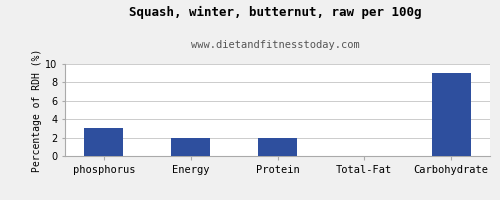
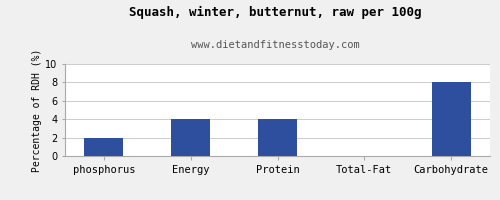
phosphorus: 3 -> 2
Energy: 2 -> 4
Protein: 2 -> 4
Carbohydrate: 9 -> 8
